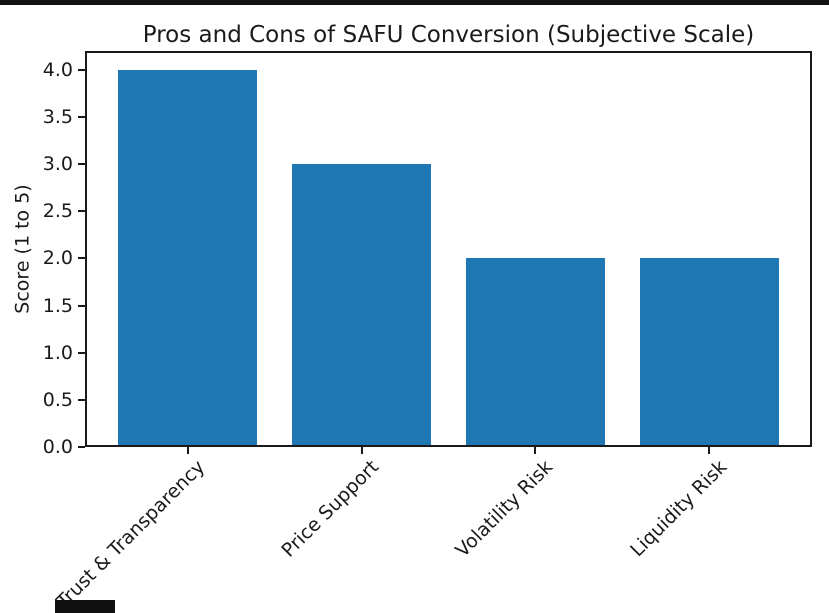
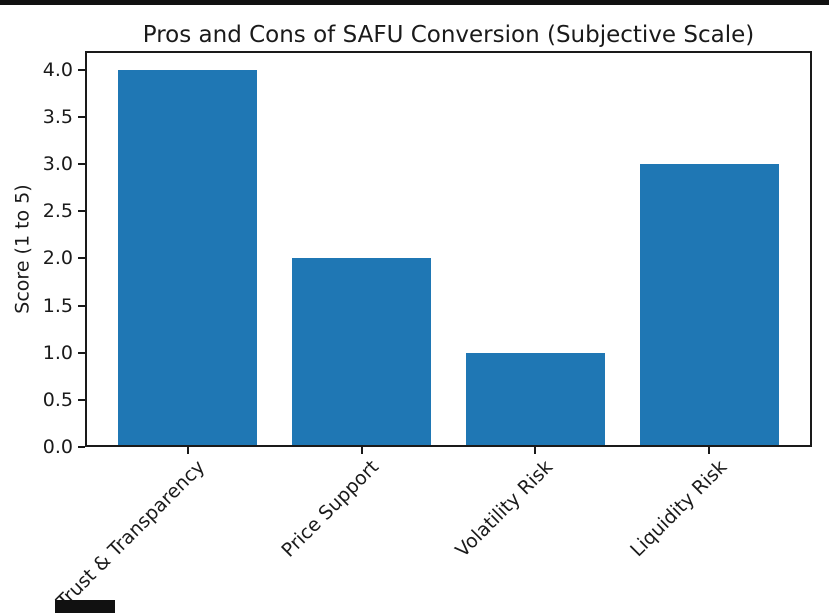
Price Support: 3 -> 2
Volatility Risk: 2 -> 1
Liquidity Risk: 2 -> 3
